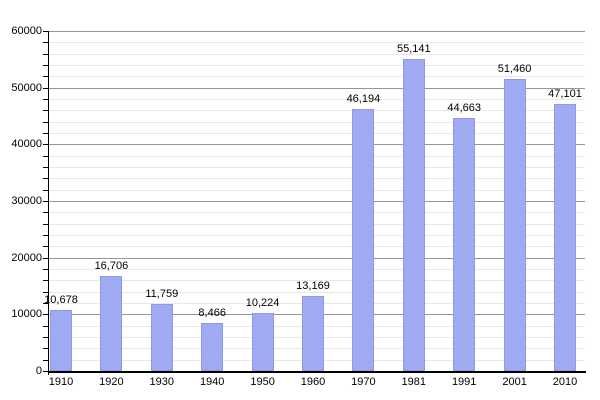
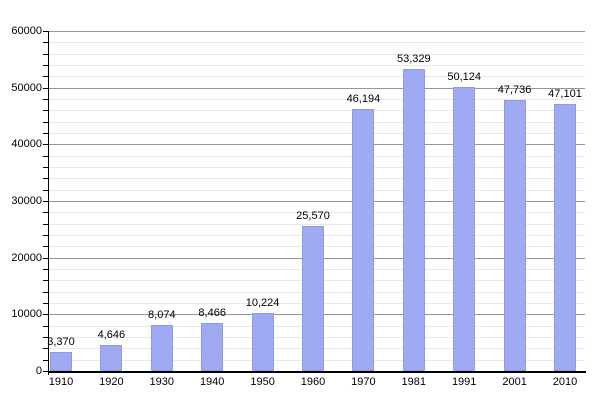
1910: 10,678 -> 3,370
1920: 16,706 -> 4,646
1930: 11,759 -> 8,074
1960: 13,169 -> 25,570
1981: 55,141 -> 53,329
1991: 44,663 -> 50,124
2001: 51,460 -> 47,736
